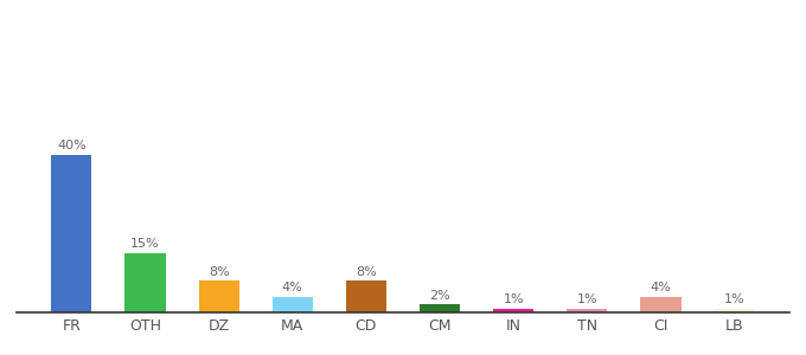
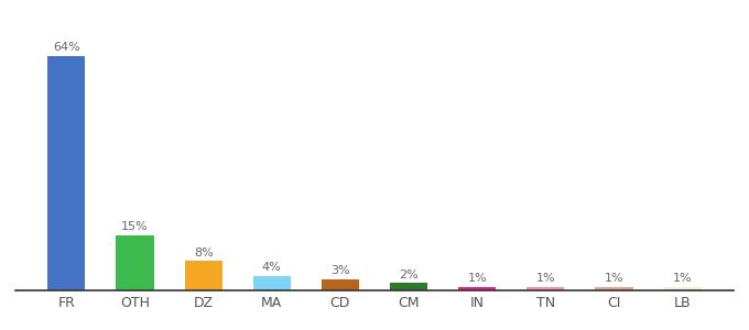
FR: 40% -> 64%
CD: 8% -> 3%
CI: 4% -> 1%
